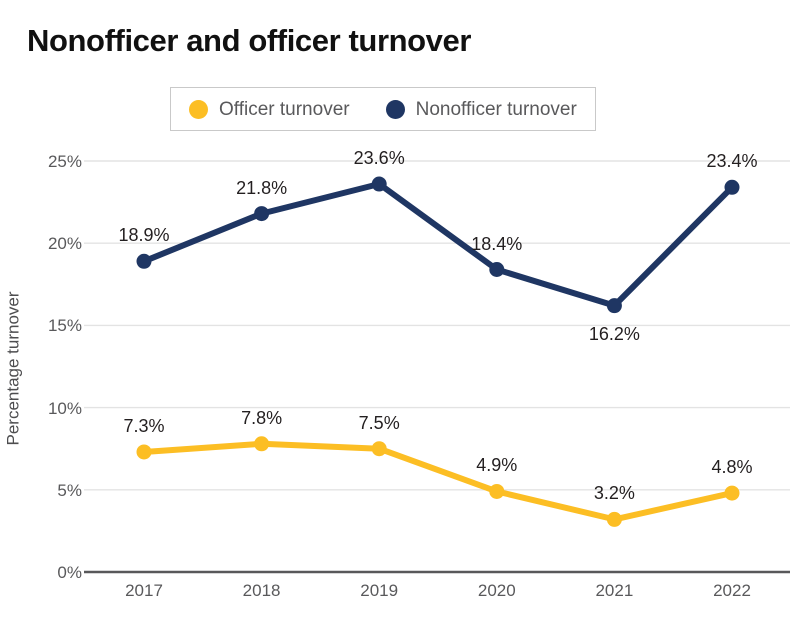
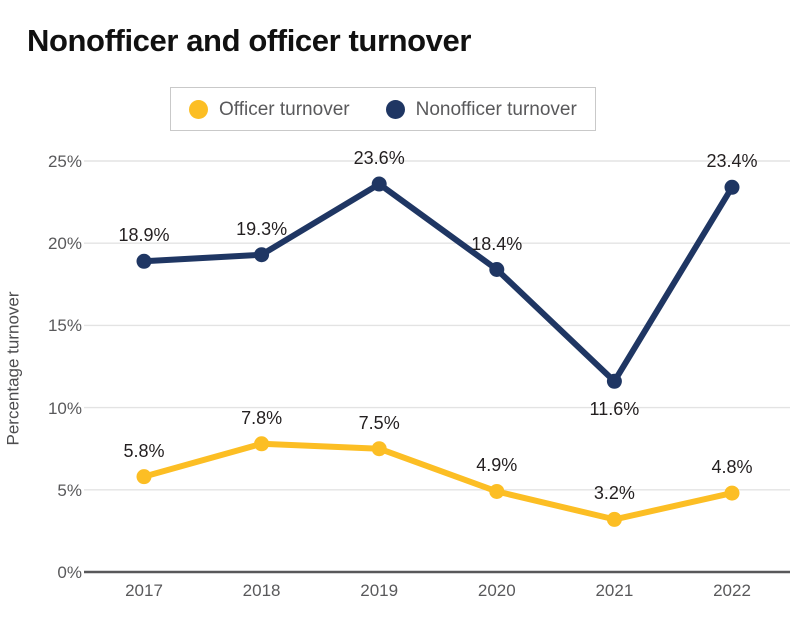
Officer turnover/2017: 7.3% -> 5.8%
Nonofficer turnover/2018: 21.8% -> 19.3%
Nonofficer turnover/2021: 16.2% -> 11.6%
